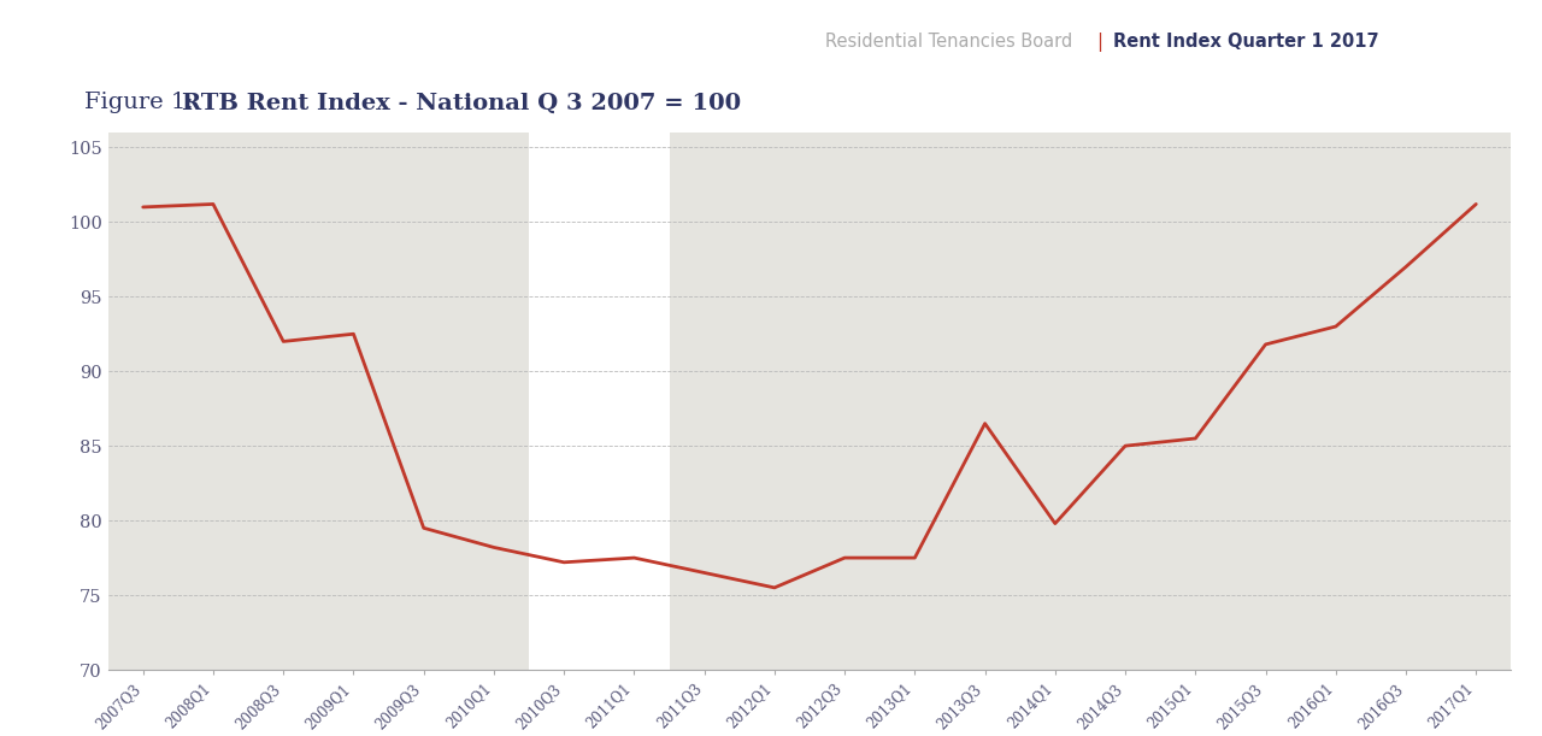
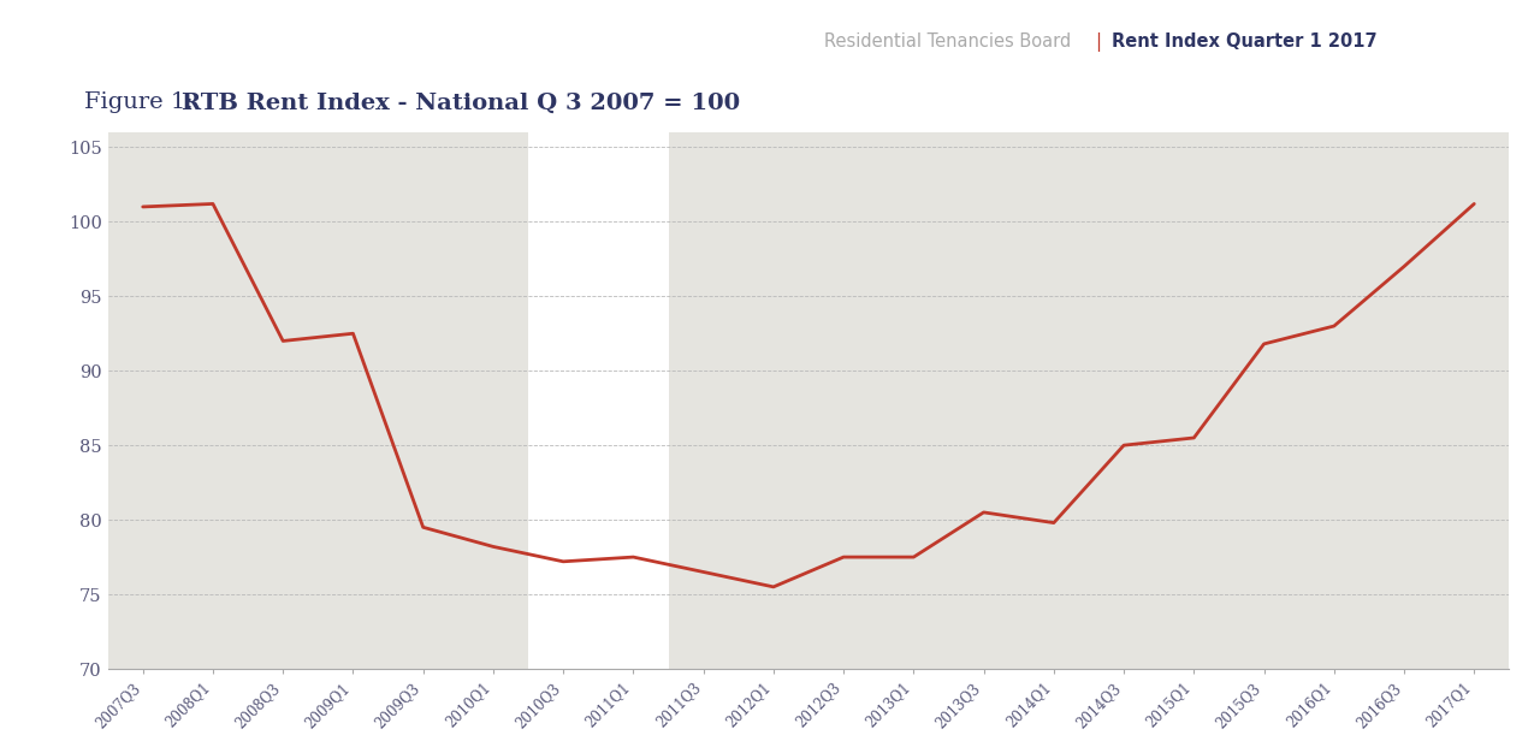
2013Q3: 86.5 -> 80.5
